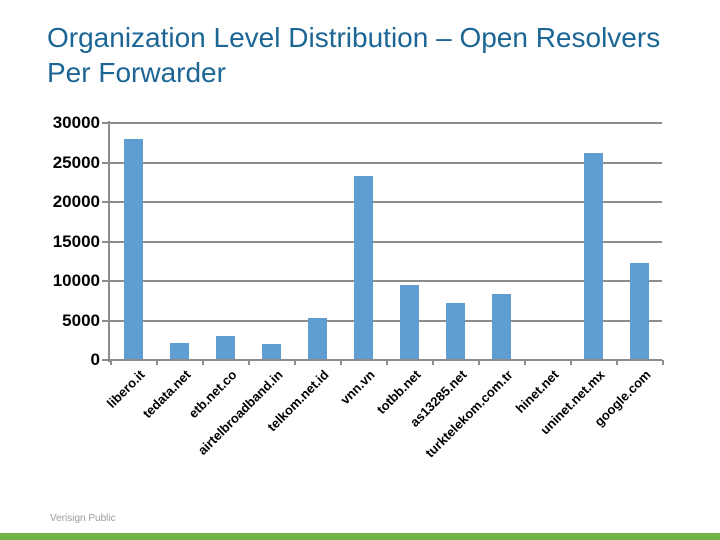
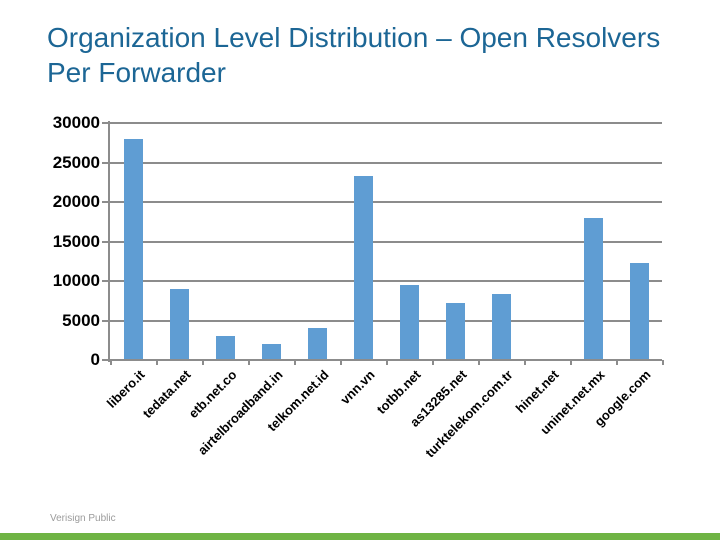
tedata.net: 2000 -> 9000
telkom.net.id: 5000 -> 4000
uninet.net.mx: 26000 -> 18000
